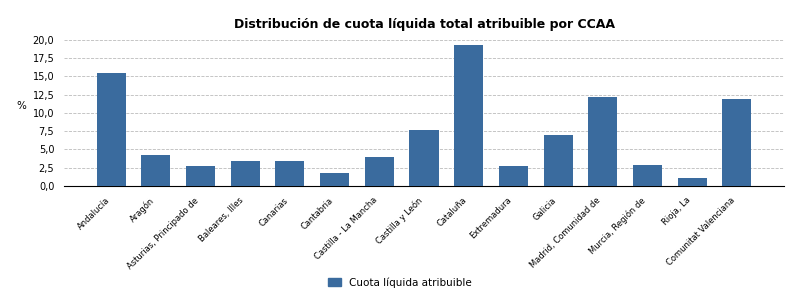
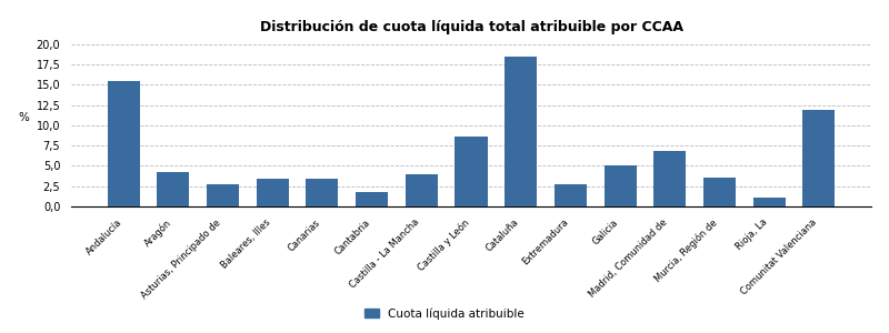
Castilla y León: 7,6 -> 8,6
Cataluña: 19,3 -> 18,4
Galicia: 7,0 -> 5,0
Madrid, Comunidad de: 12,2 -> 6,8
Murcia, Región de: 2,9 -> 3,6
